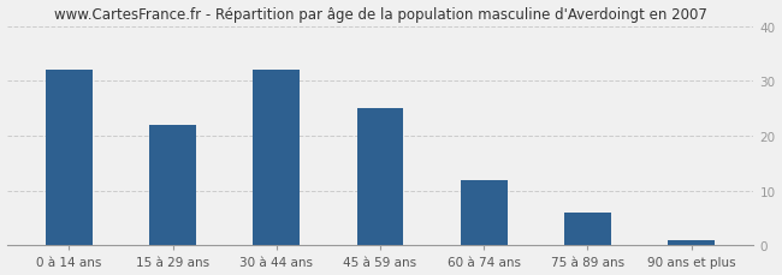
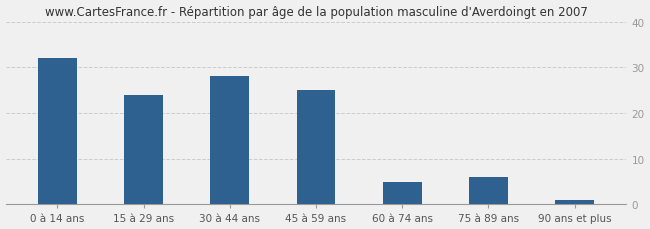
15 à 29 ans: 22 -> 24
30 à 44 ans: 32 -> 28
60 à 74 ans: 12 -> 5
